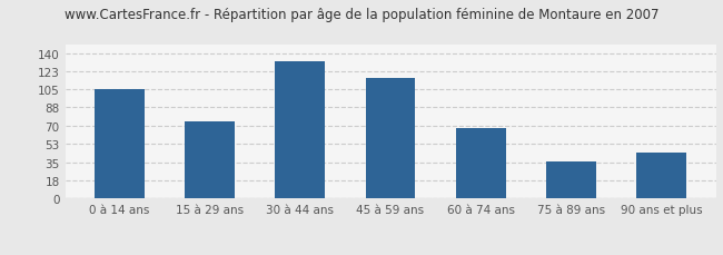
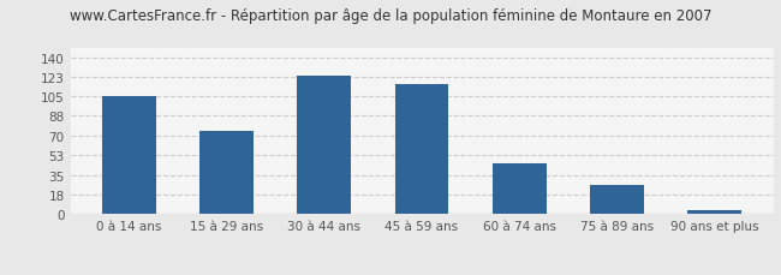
30 à 44 ans: 132 -> 124
60 à 74 ans: 68 -> 46
75 à 89 ans: 36 -> 26
90 ans et plus: 44 -> 4
